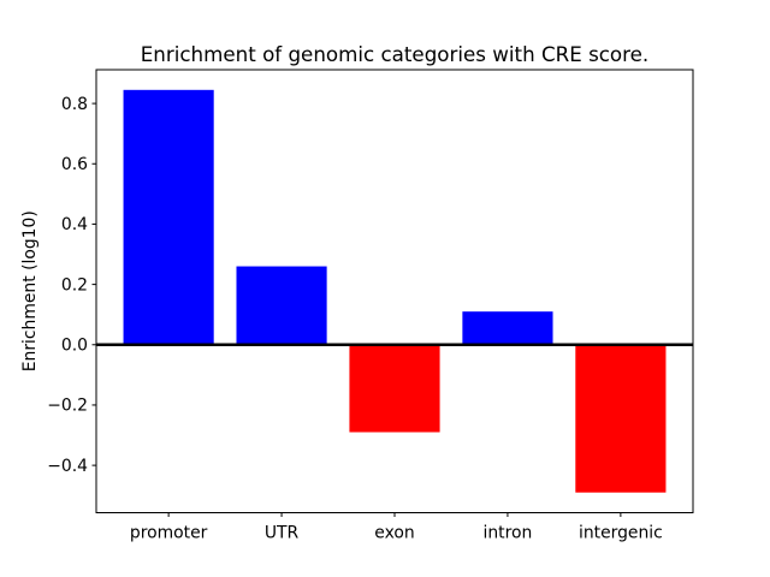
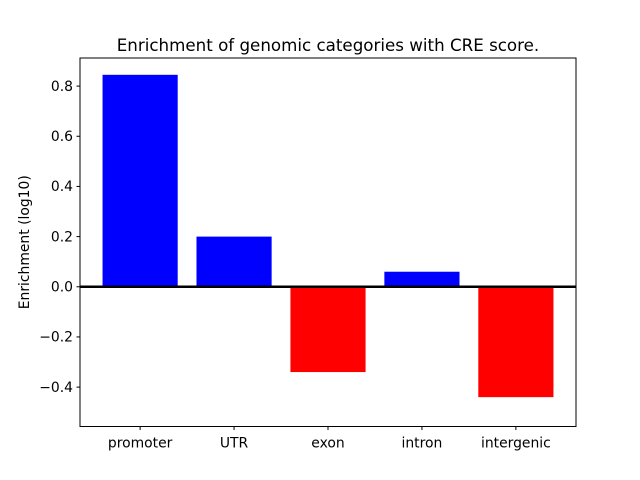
UTR: 0.26 -> 0.20
exon: -0.29 -> -0.34
intron: 0.11 -> 0.06
intergenic: -0.49 -> -0.44
